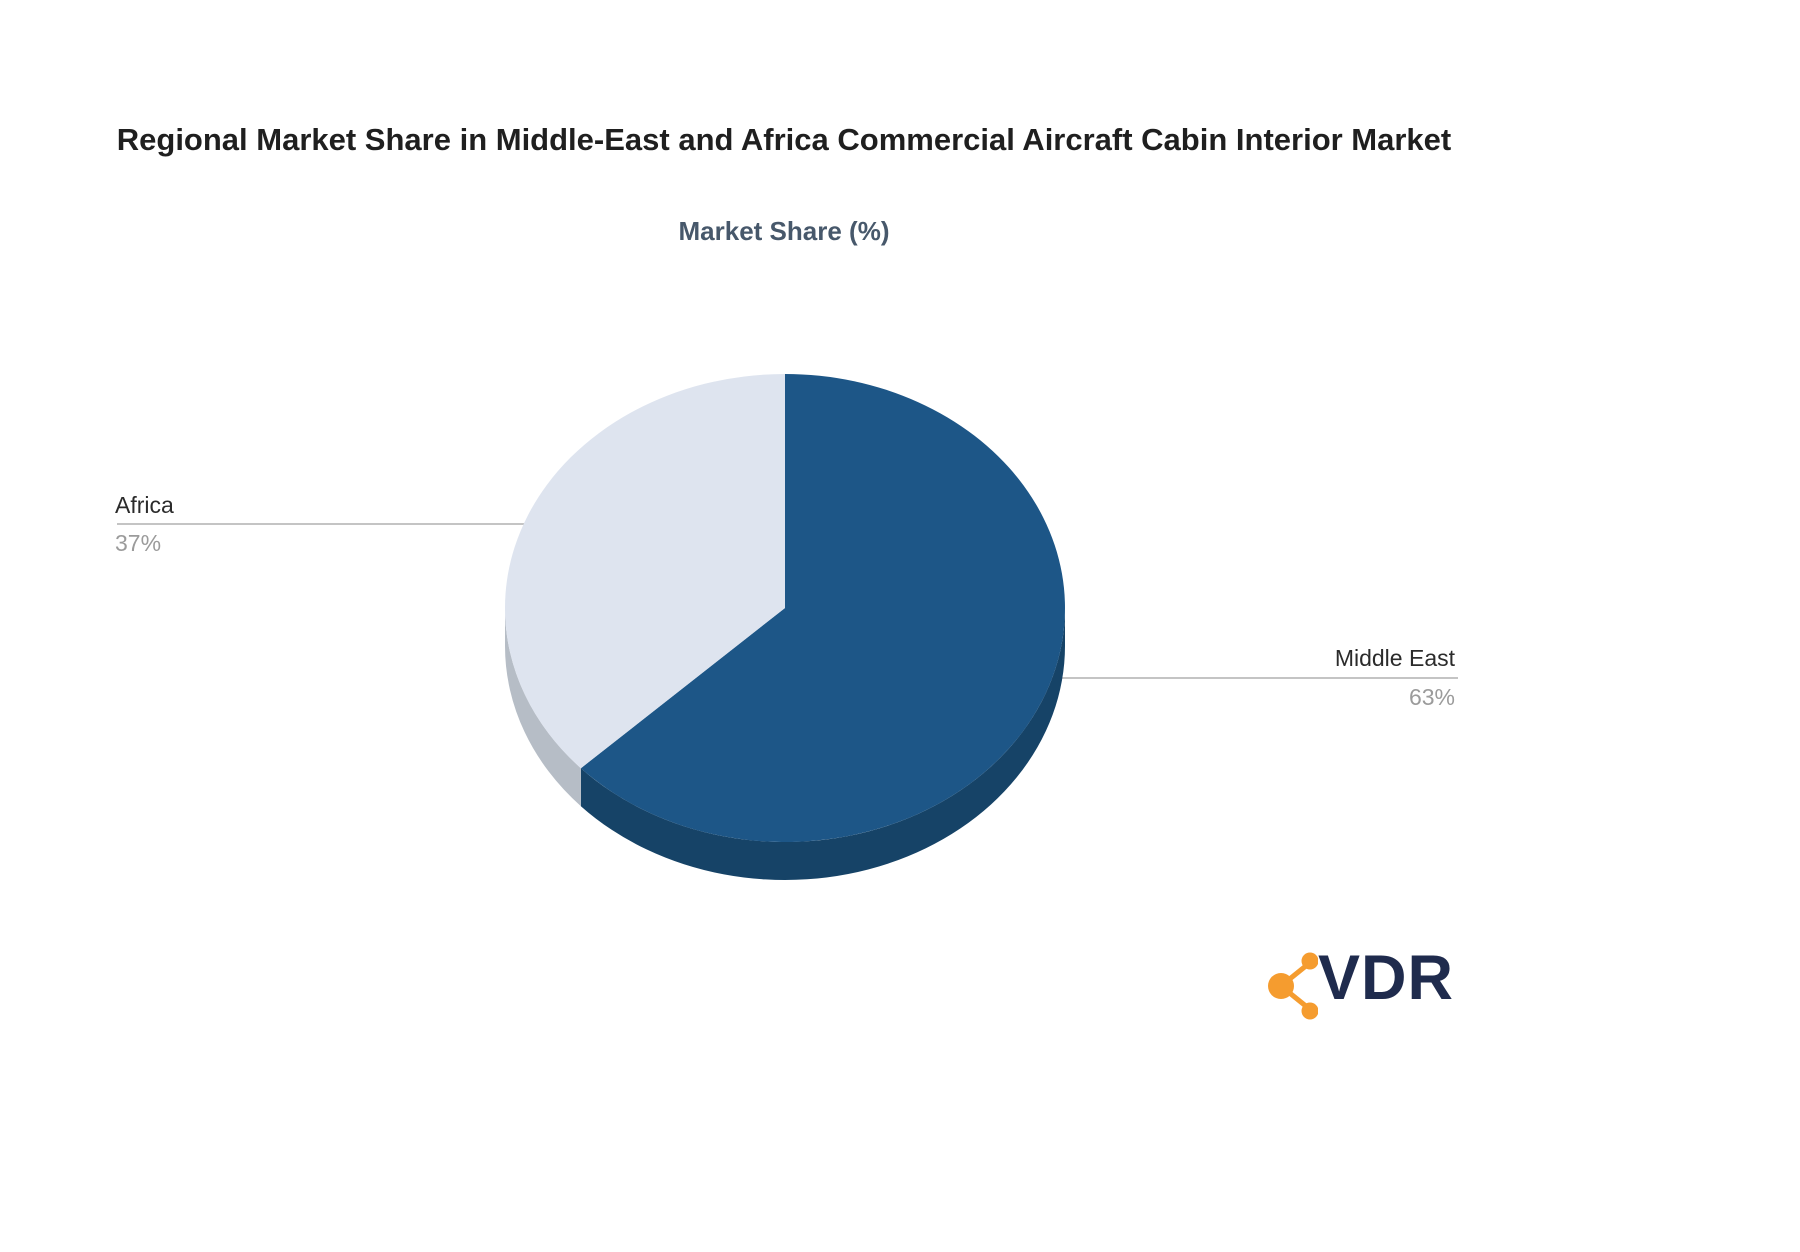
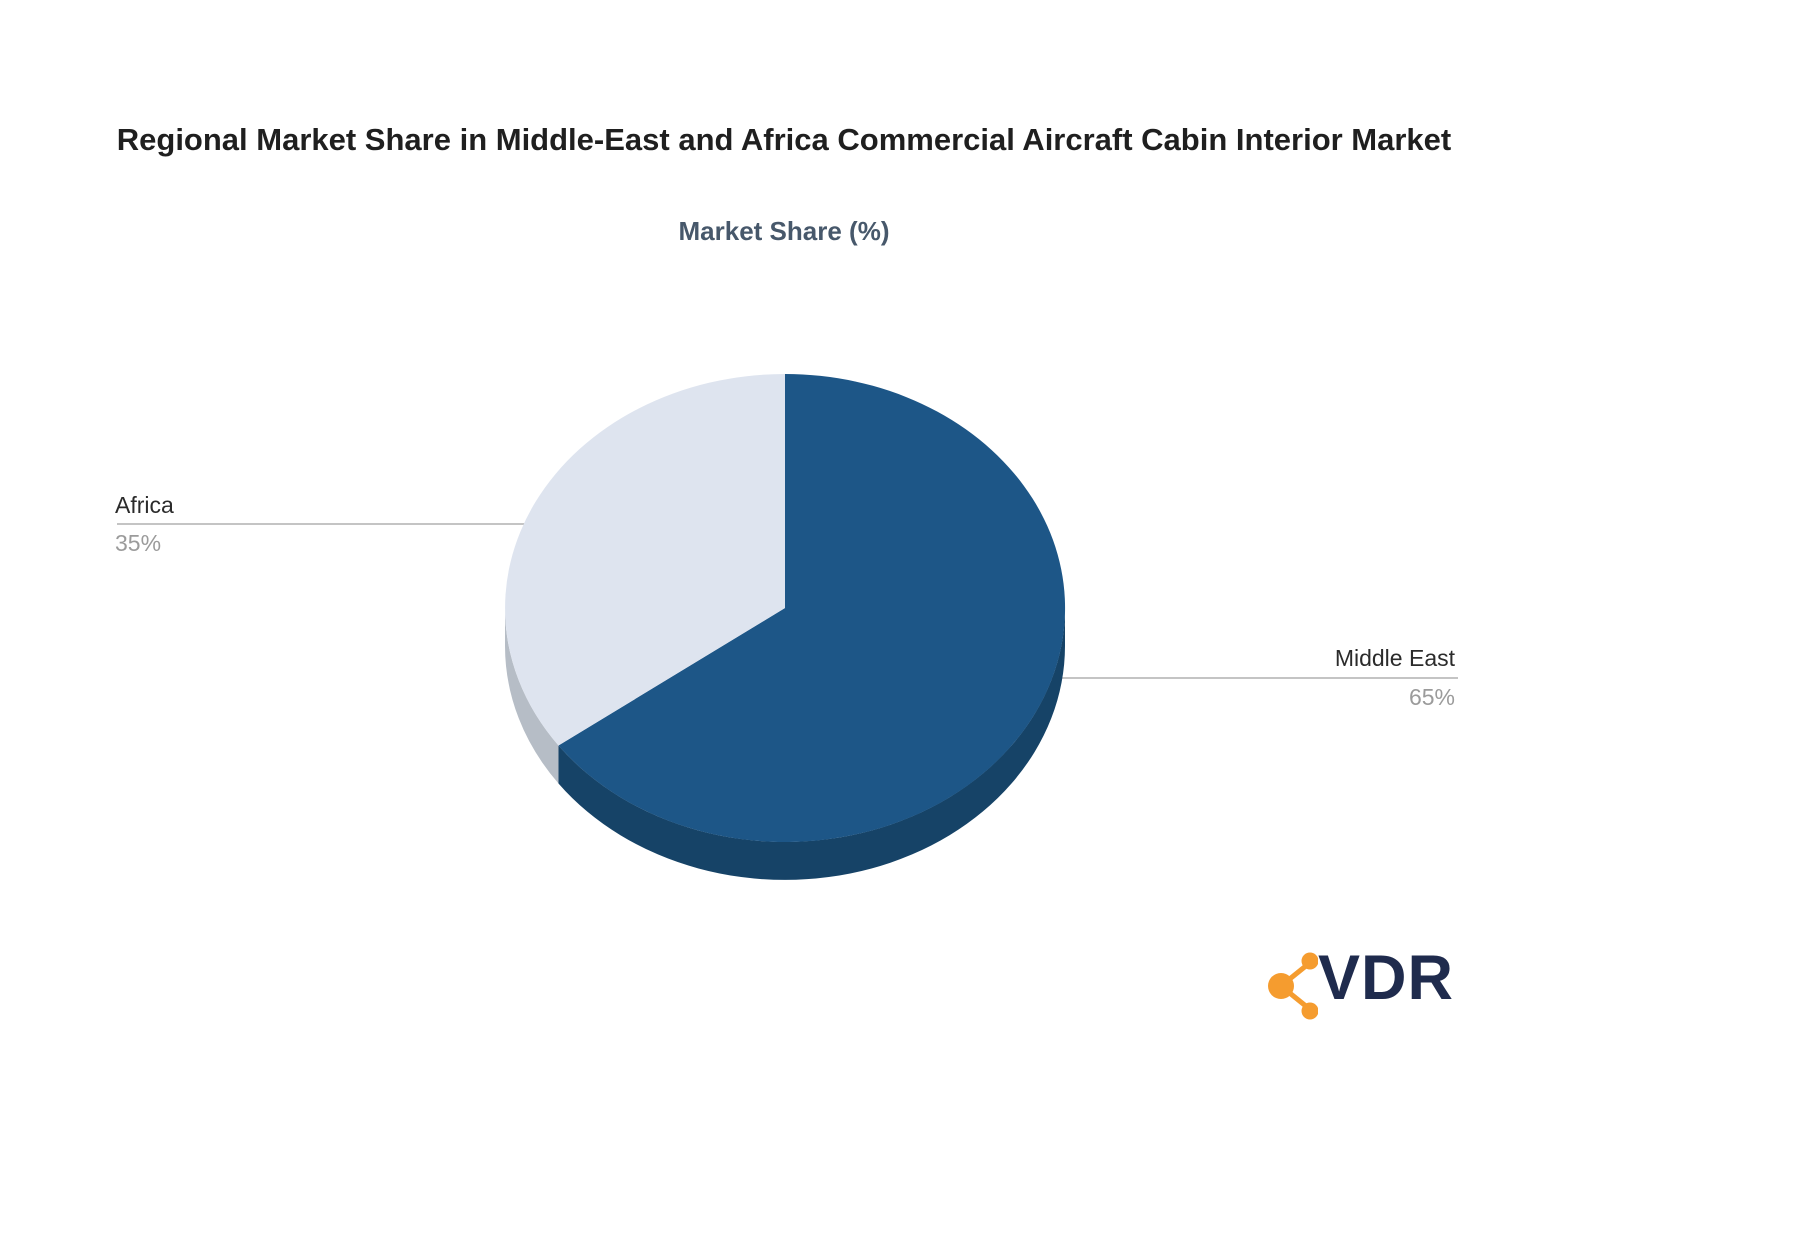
Middle East: 63% -> 65%
Africa: 37% -> 35%
